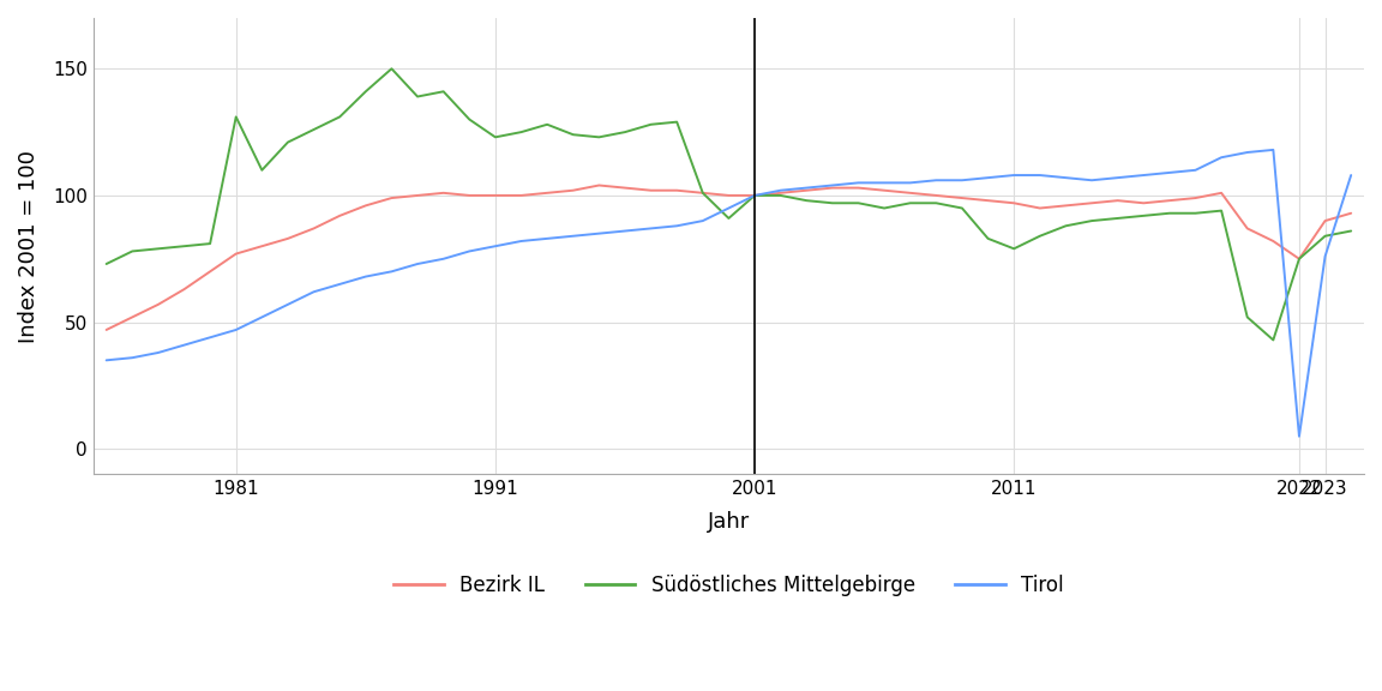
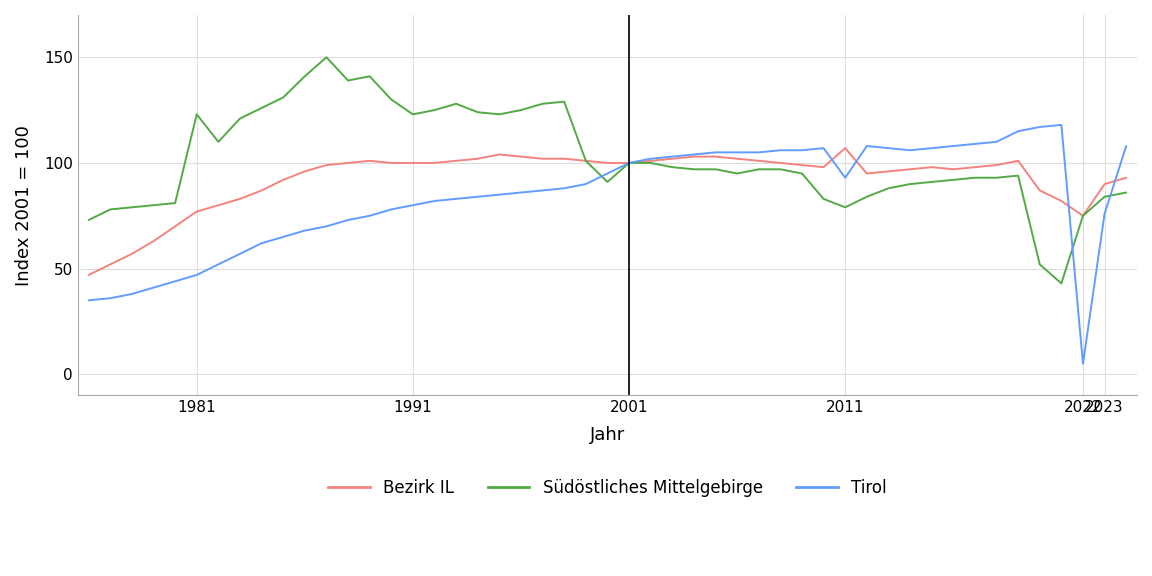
Südöstliches Mittelgebirge/1981: 131 -> 123
Bezirk IL/2011: 97 -> 107
Tirol/2011: 108 -> 93
